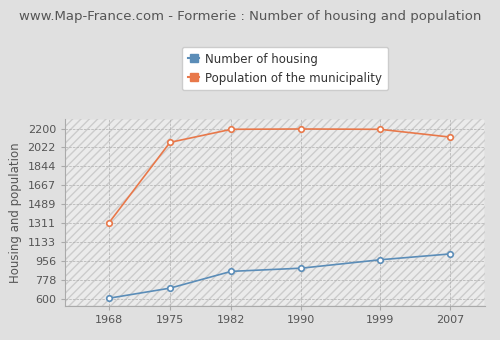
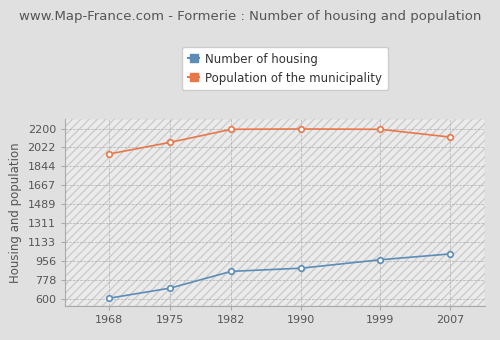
Population of the municipality/1968: 1310 -> 1960
